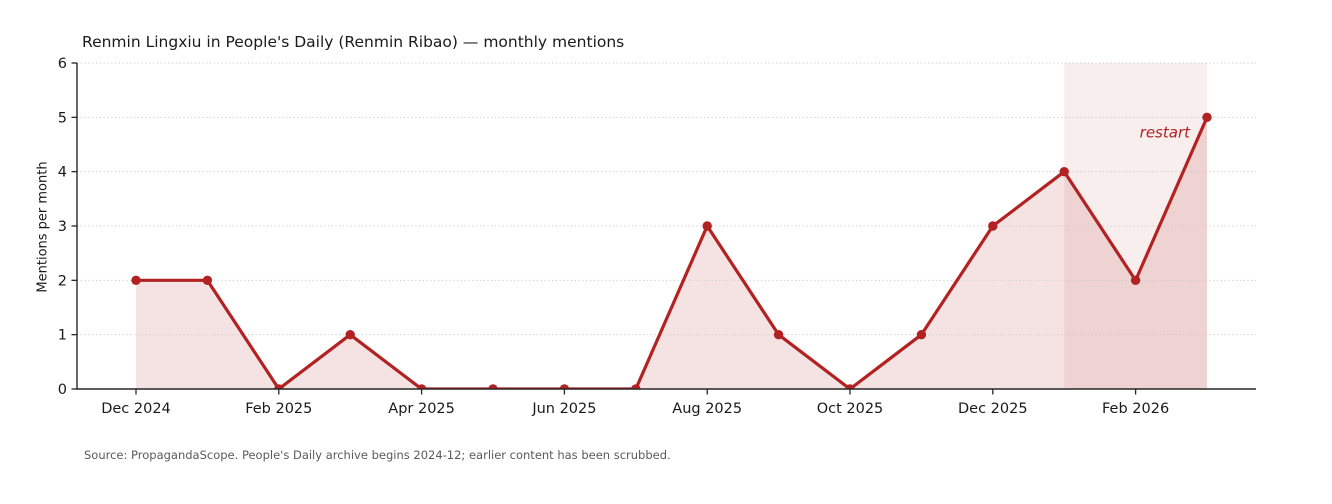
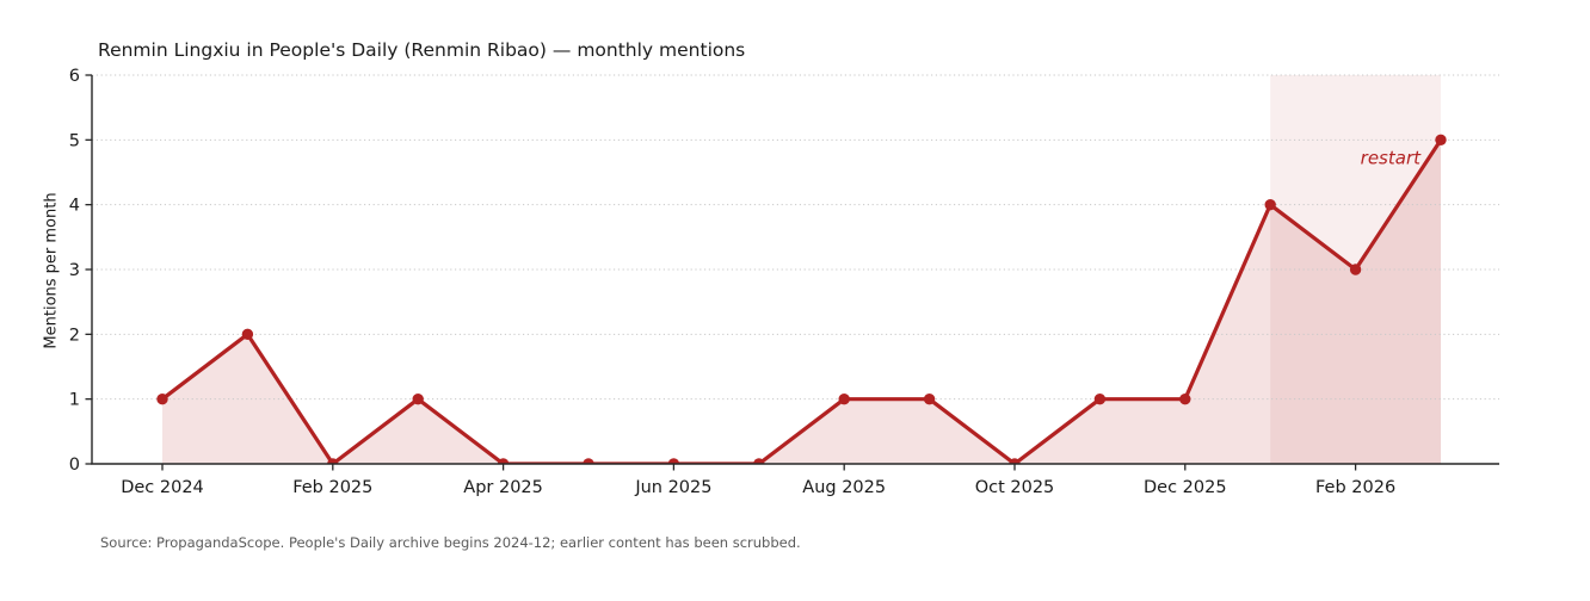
Dec 2024: 2 -> 1
Aug 2025: 3 -> 1
Dec 2025: 3 -> 1
Feb 2026: 2 -> 3
